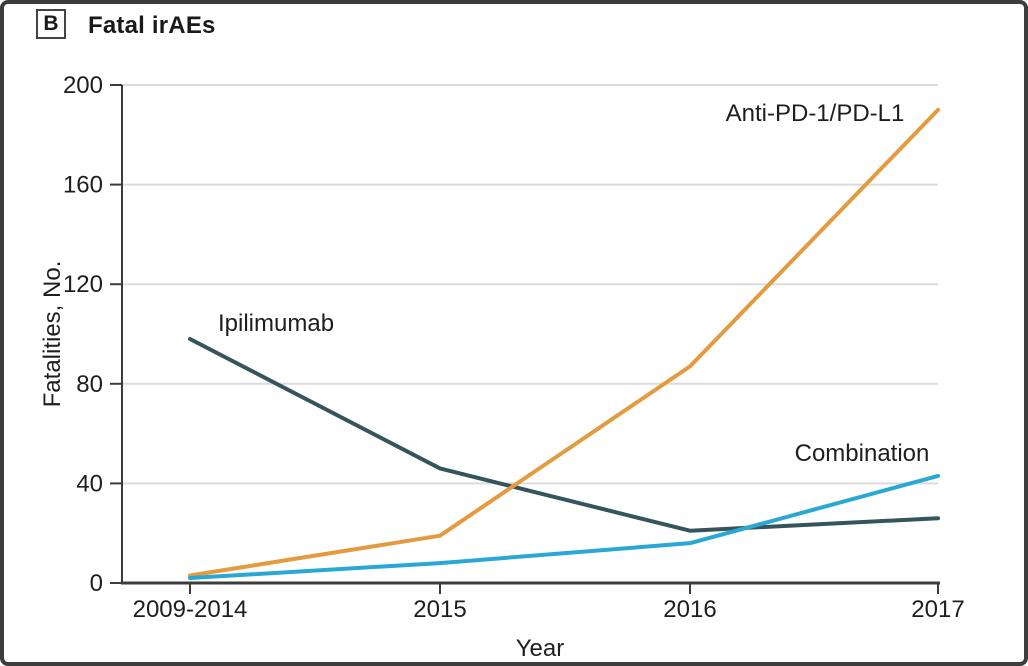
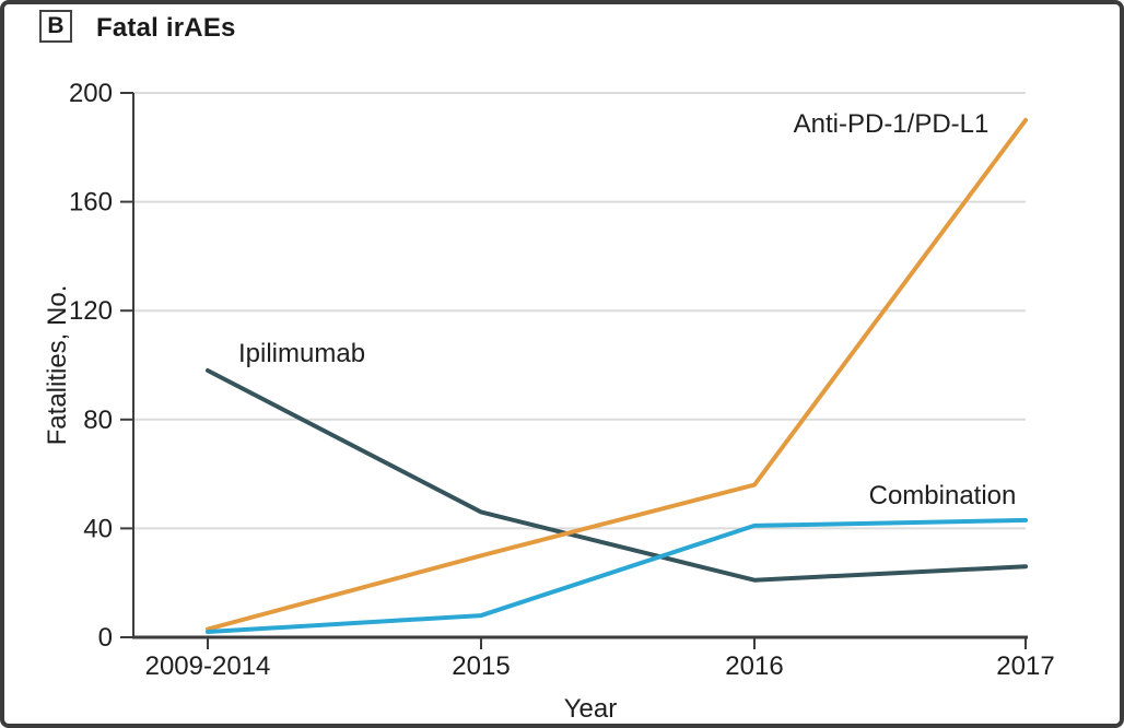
Anti-PD-1/PD-L1/2015: 19 -> 30
Anti-PD-1/PD-L1/2016: 87 -> 56
Combination/2016: 16 -> 41
